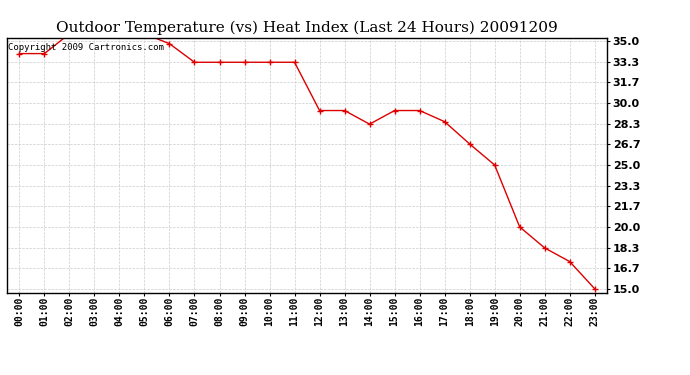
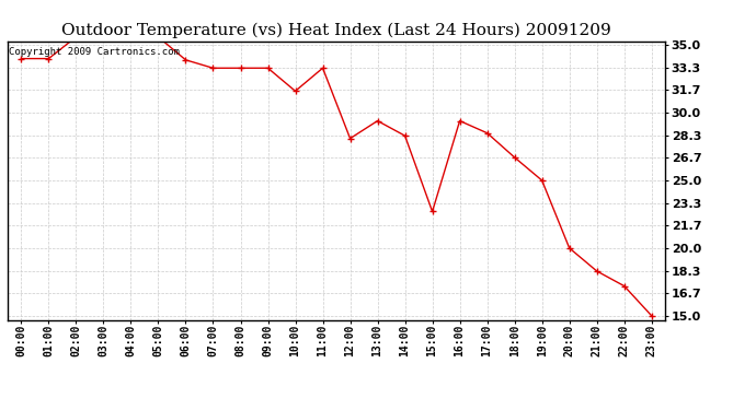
06:00: 34.8 -> 33.9
10:00: 33.3 -> 31.6
12:00: 29.4 -> 28.1
15:00: 29.4 -> 22.7
